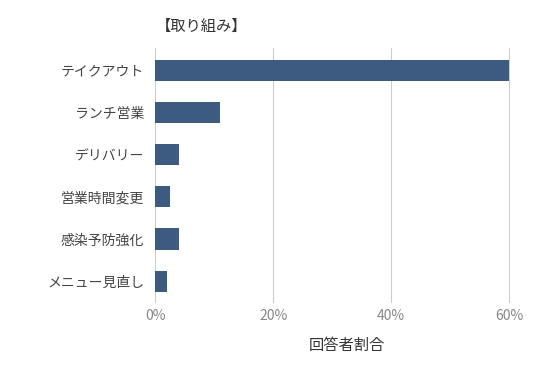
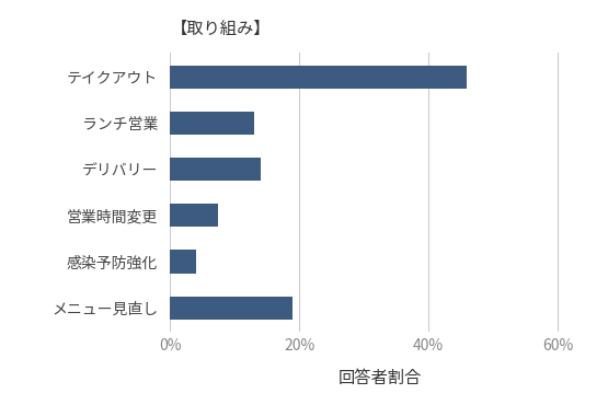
テイクアウト: 60.0% -> 46.0%
ランチ営業: 11.0% -> 13.0%
デリバリー: 4.0% -> 14.0%
営業時間変更: 2.5% -> 7.4%
メニュー見直し: 2.0% -> 19.0%
